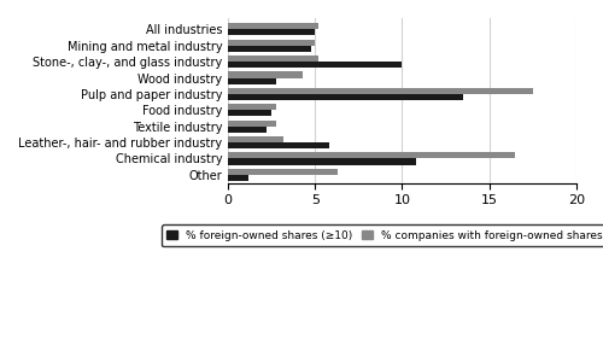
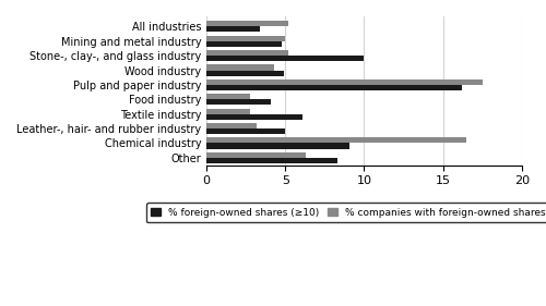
% foreign-owned shares (≥10)/All industries: 5.0 -> 3.4
% foreign-owned shares (≥10)/Wood industry: 2.8 -> 4.9
% foreign-owned shares (≥10)/Pulp and paper industry: 13.5 -> 16.2
% foreign-owned shares (≥10)/Food industry: 2.5 -> 4.1
% foreign-owned shares (≥10)/Textile industry: 2.2 -> 6.1
% foreign-owned shares (≥10)/Leather-, hair- and rubber industry: 5.8 -> 5.0
% foreign-owned shares (≥10)/Chemical industry: 10.8 -> 9.1
% foreign-owned shares (≥10)/Other: 1.2 -> 8.3
